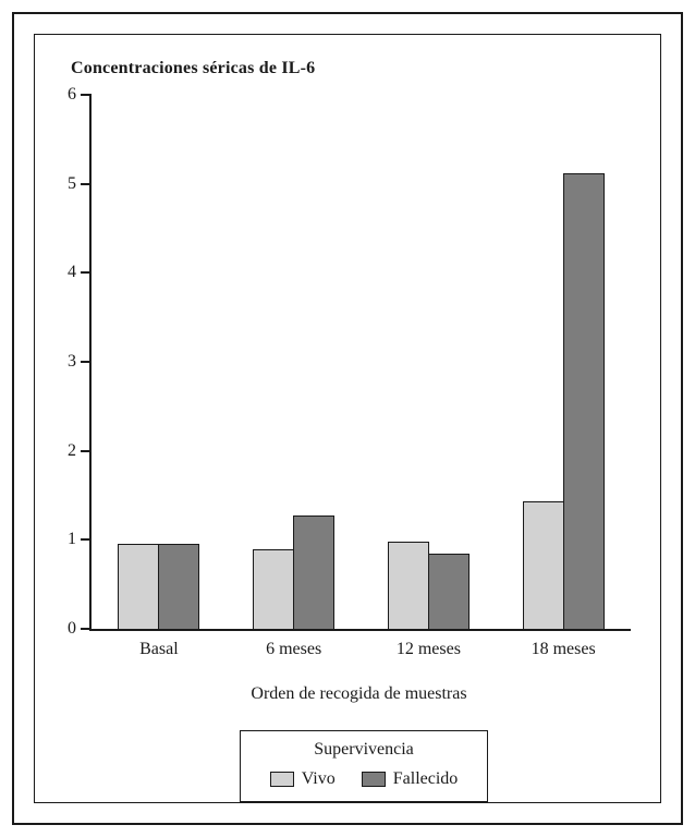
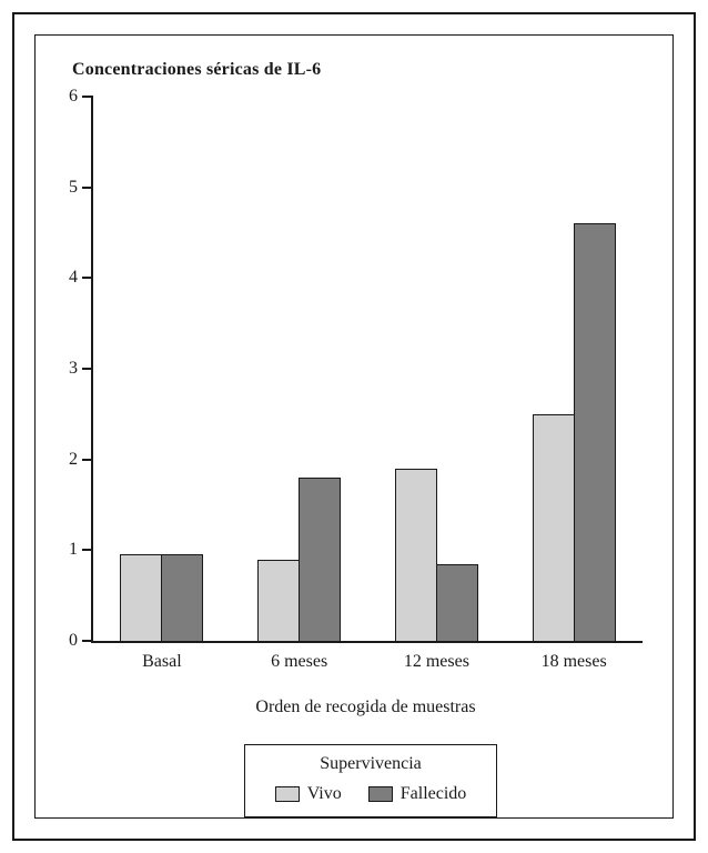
Fallecido/6 meses: 1.3 -> 1.8
Vivo/12 meses: 1.0 -> 1.9
Vivo/18 meses: 1.4 -> 2.5
Fallecido/18 meses: 5.1 -> 4.6
